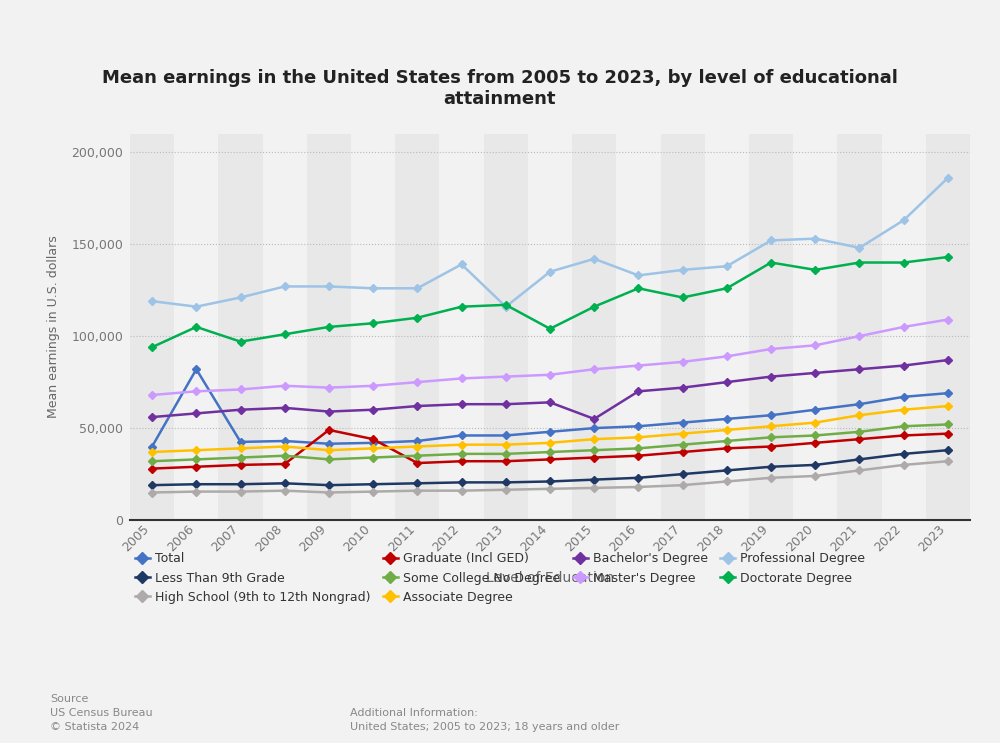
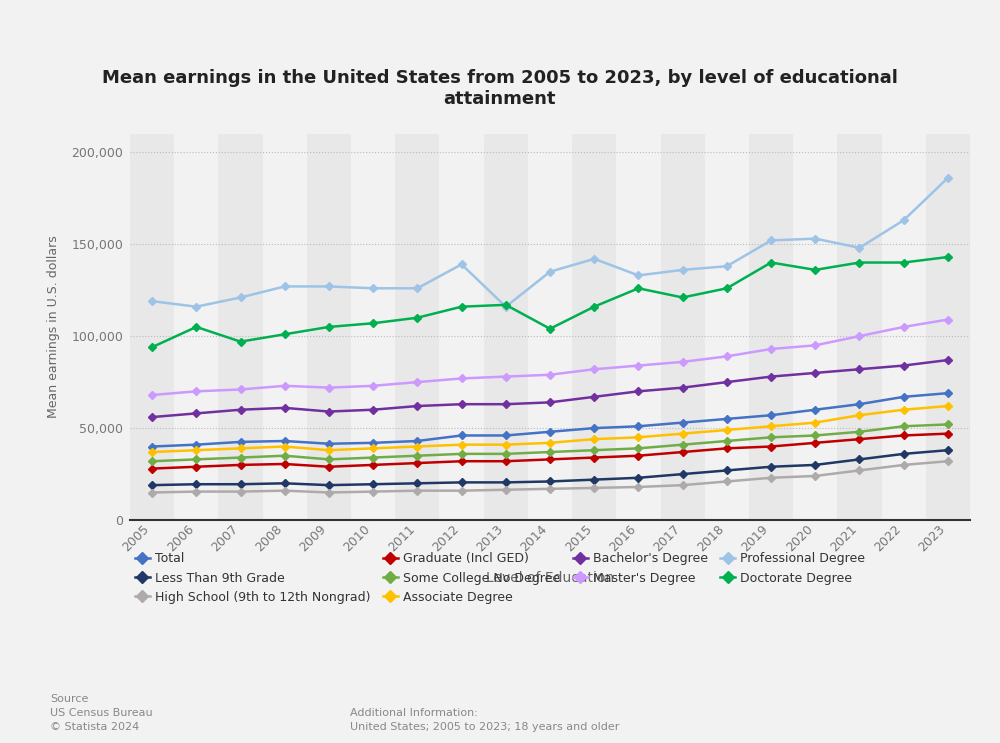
Total/2006: 82,000 -> 41,000
Graduate (Incl GED)/2009: 49,000 -> 29,000
Graduate (Incl GED)/2010: 44,000 -> 30,000
Bachelor's Degree/2015: 55,000 -> 67,000
